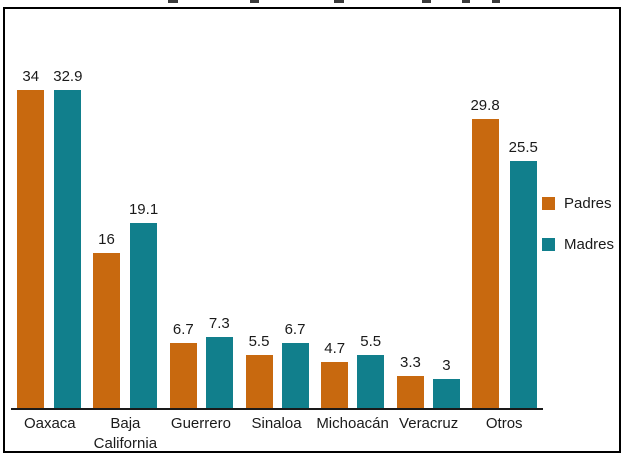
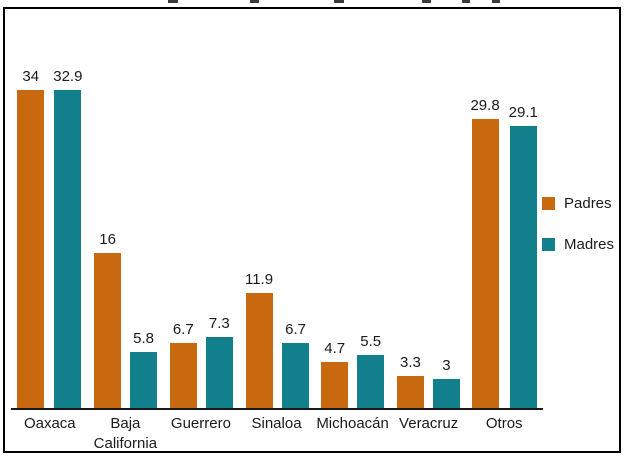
Madres/Baja California: 19.1 -> 5.8
Padres/Sinaloa: 5.5 -> 11.9
Madres/Otros: 25.5 -> 29.1
